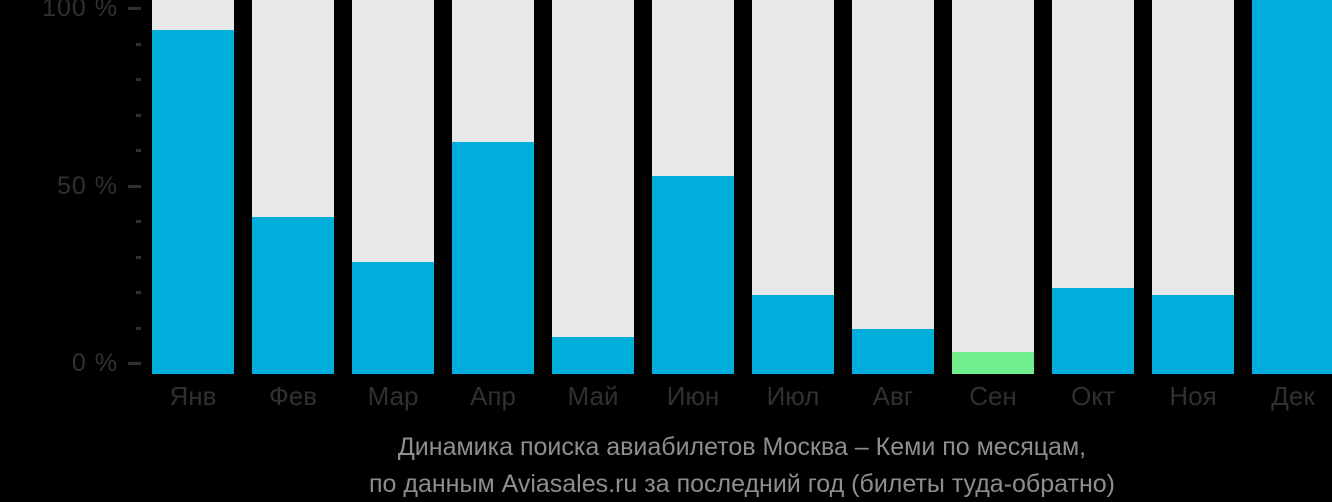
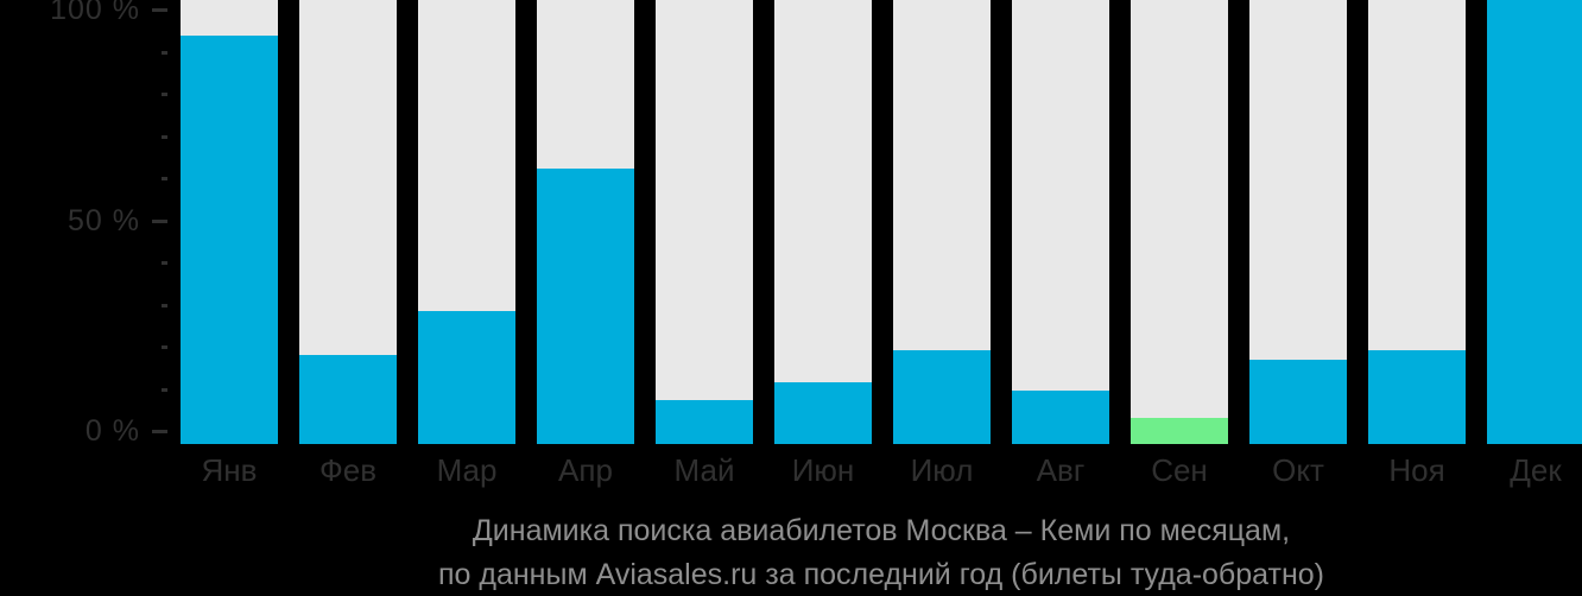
Фев: 42% -> 20%
Июн: 53% -> 14%
Окт: 23% -> 19%
